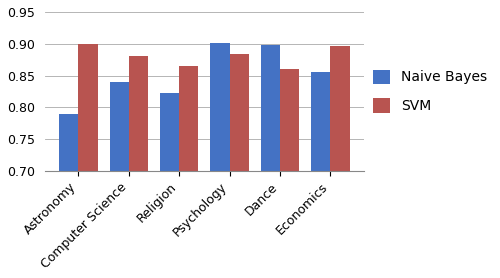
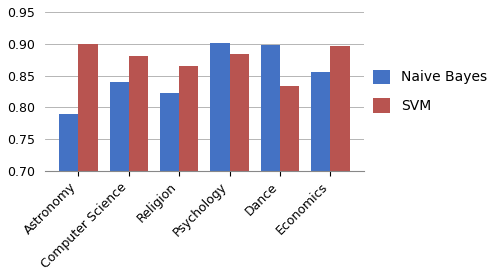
SVM/Dance: 0.860 -> 0.834
